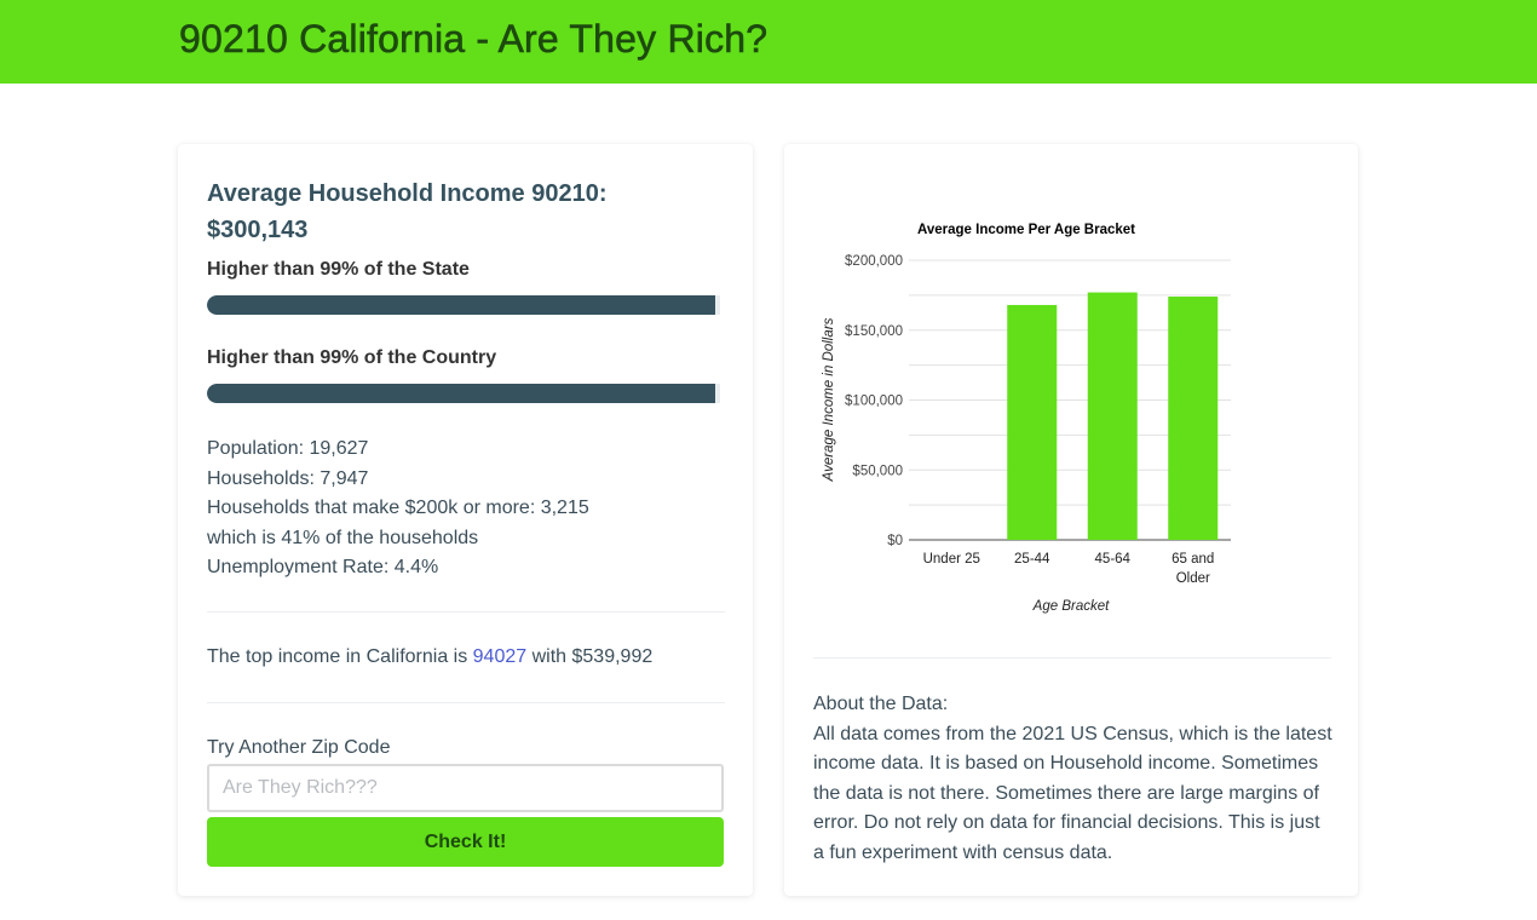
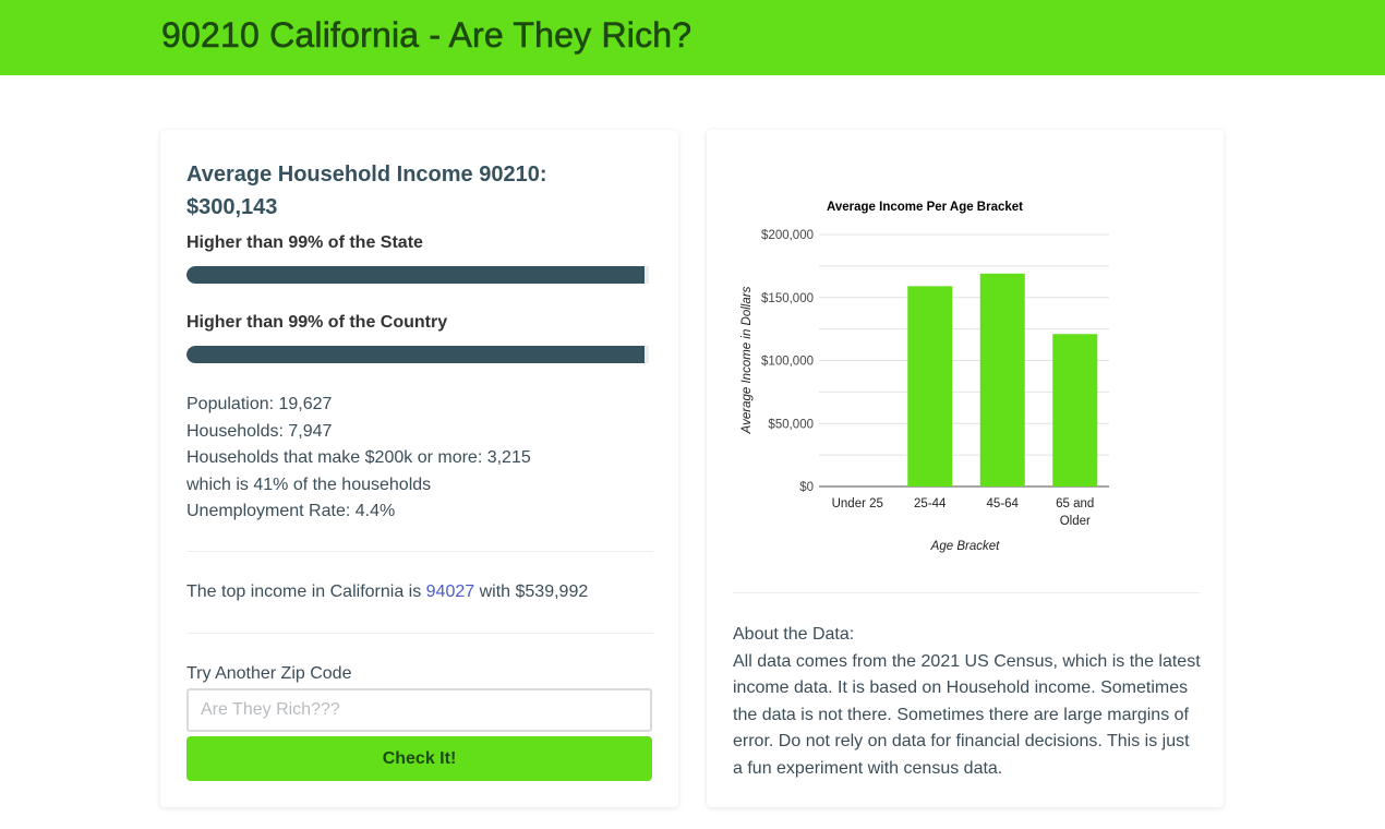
25-44: $168000 -> $159000
45-64: $177000 -> $169000
65 and Older: $174000 -> $121000
